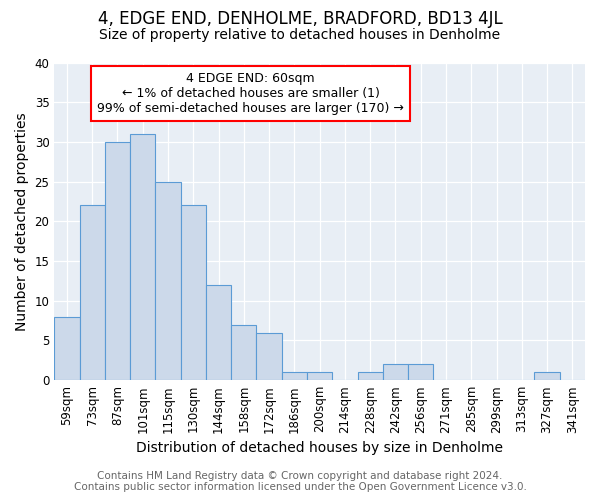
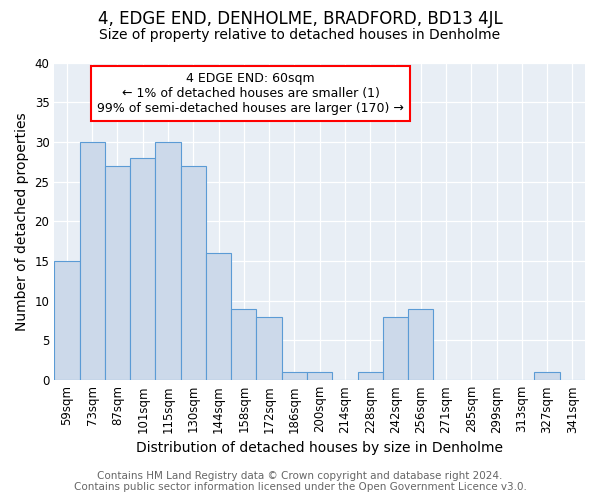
59sqm: 8 -> 15
73sqm: 22 -> 30
87sqm: 30 -> 27
101sqm: 31 -> 28
115sqm: 25 -> 30
130sqm: 22 -> 27
144sqm: 12 -> 16
158sqm: 7 -> 9
172sqm: 6 -> 8
242sqm: 2 -> 8
256sqm: 2 -> 9
